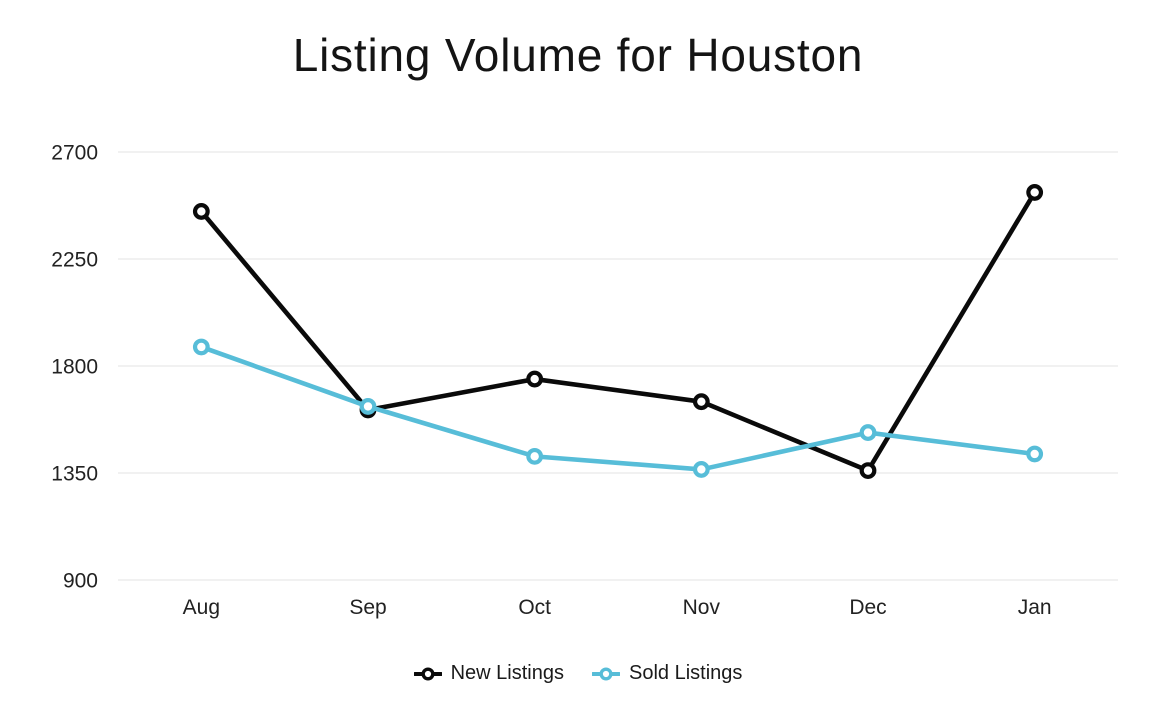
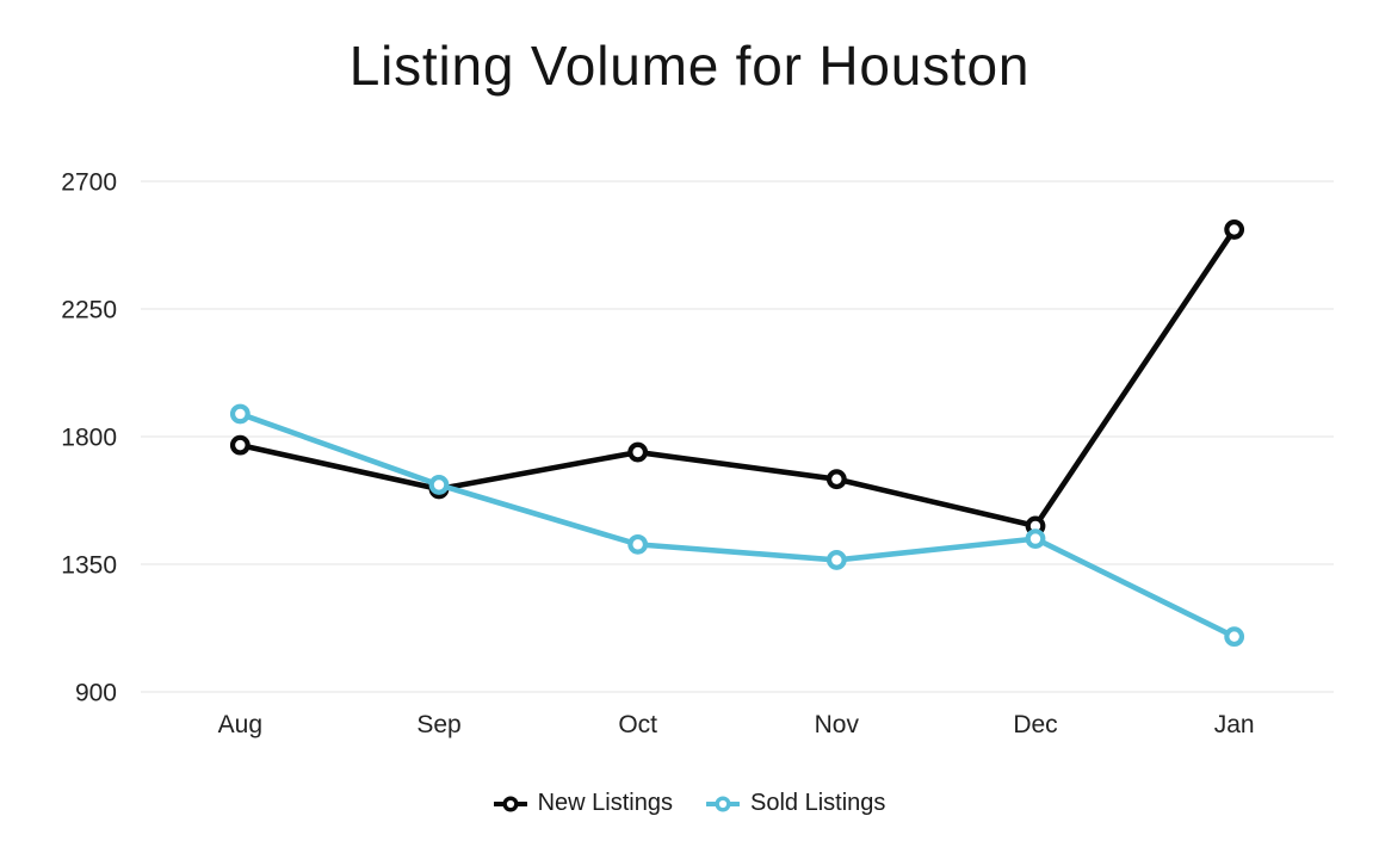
New Listings/Aug: 2450 -> 1770
New Listings/Dec: 1360 -> 1480
Sold Listings/Dec: 1520 -> 1440
Sold Listings/Jan: 1430 -> 1100
